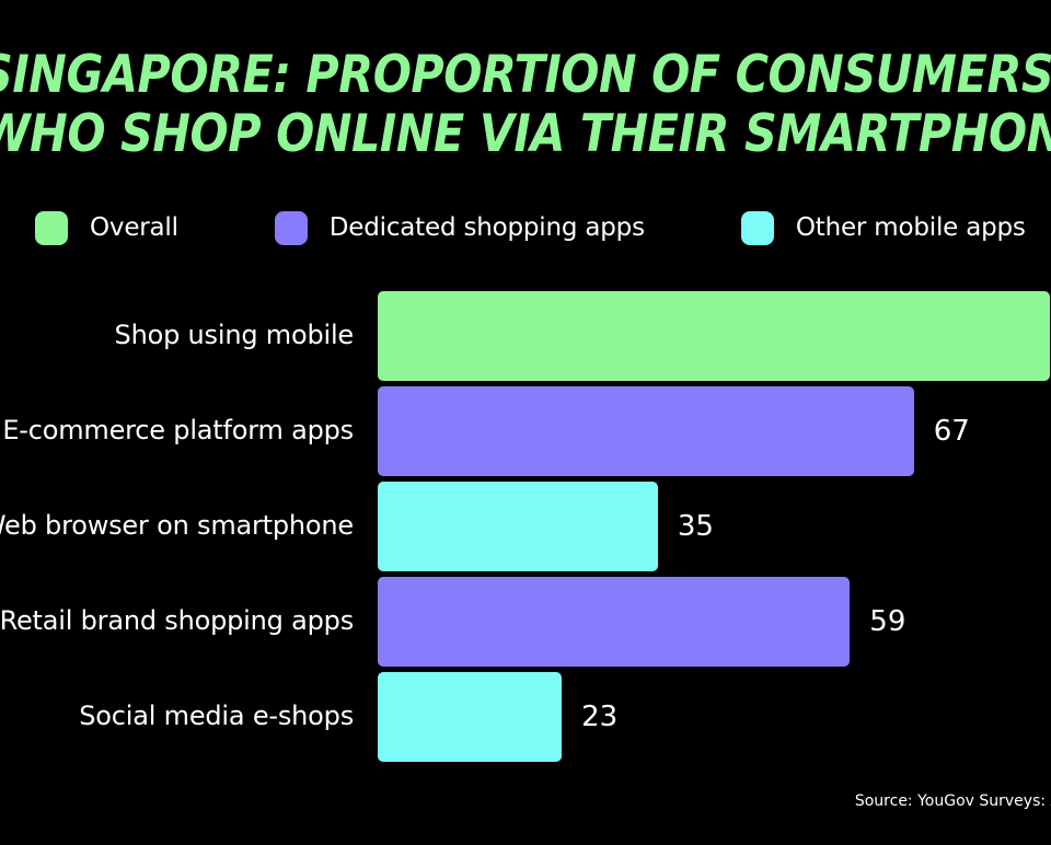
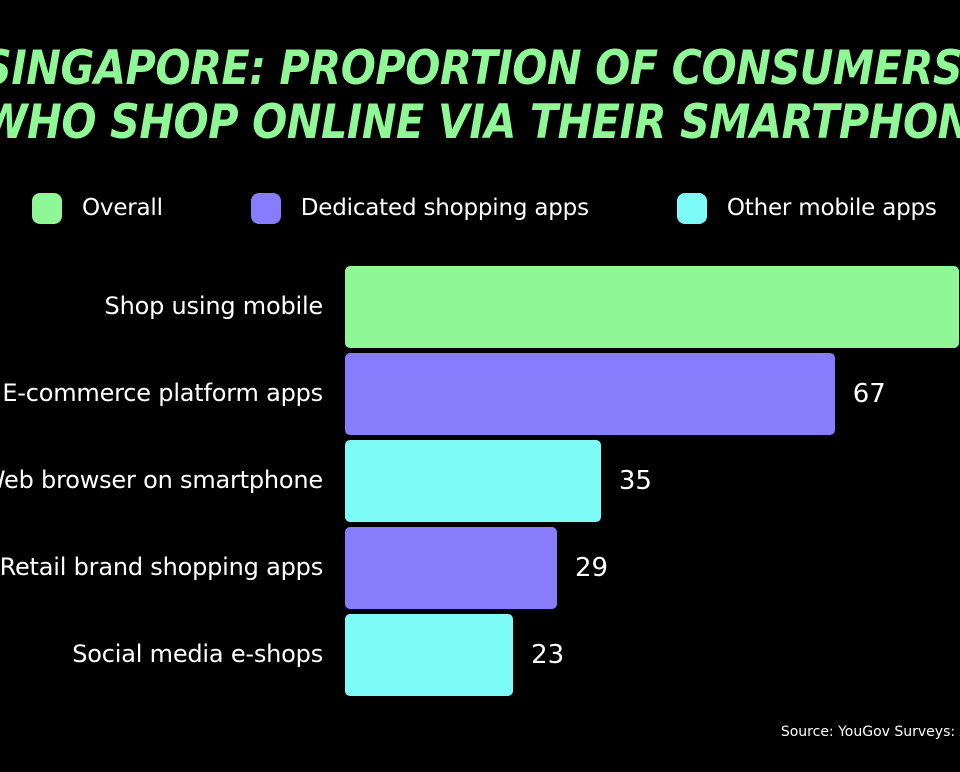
Retail brand shopping apps: 59 -> 29
